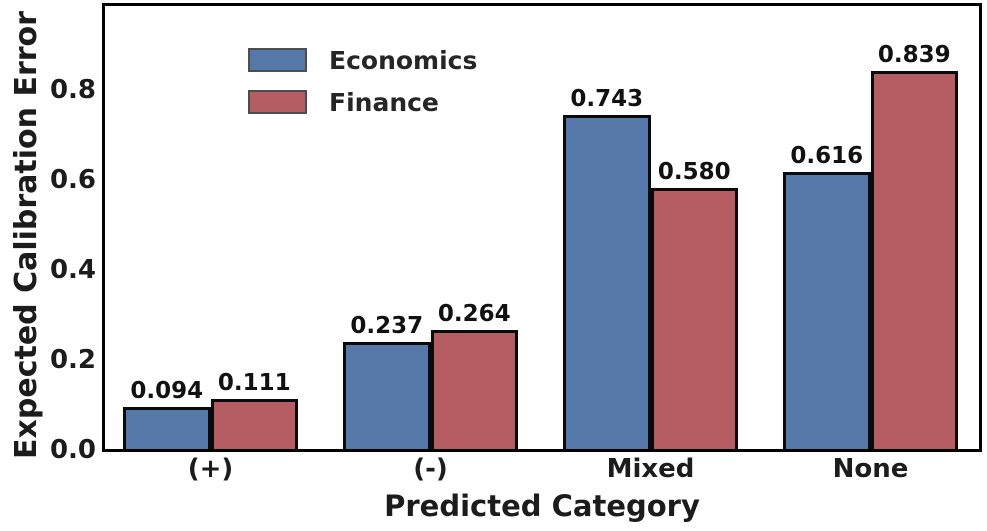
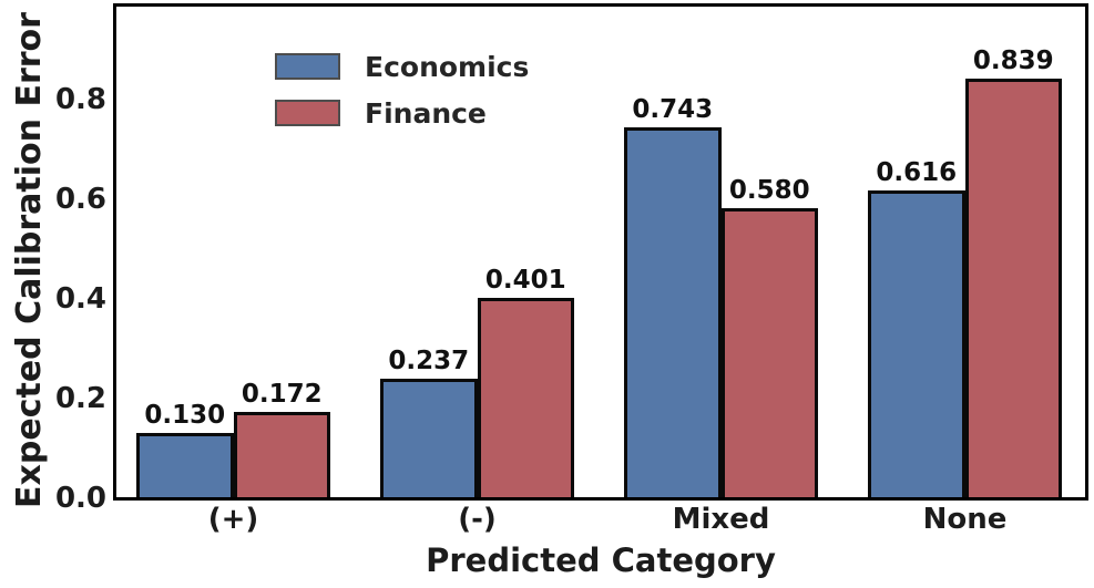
Economics/(+): 0.094 -> 0.130
Finance/(+): 0.111 -> 0.172
Finance/(-): 0.264 -> 0.401
